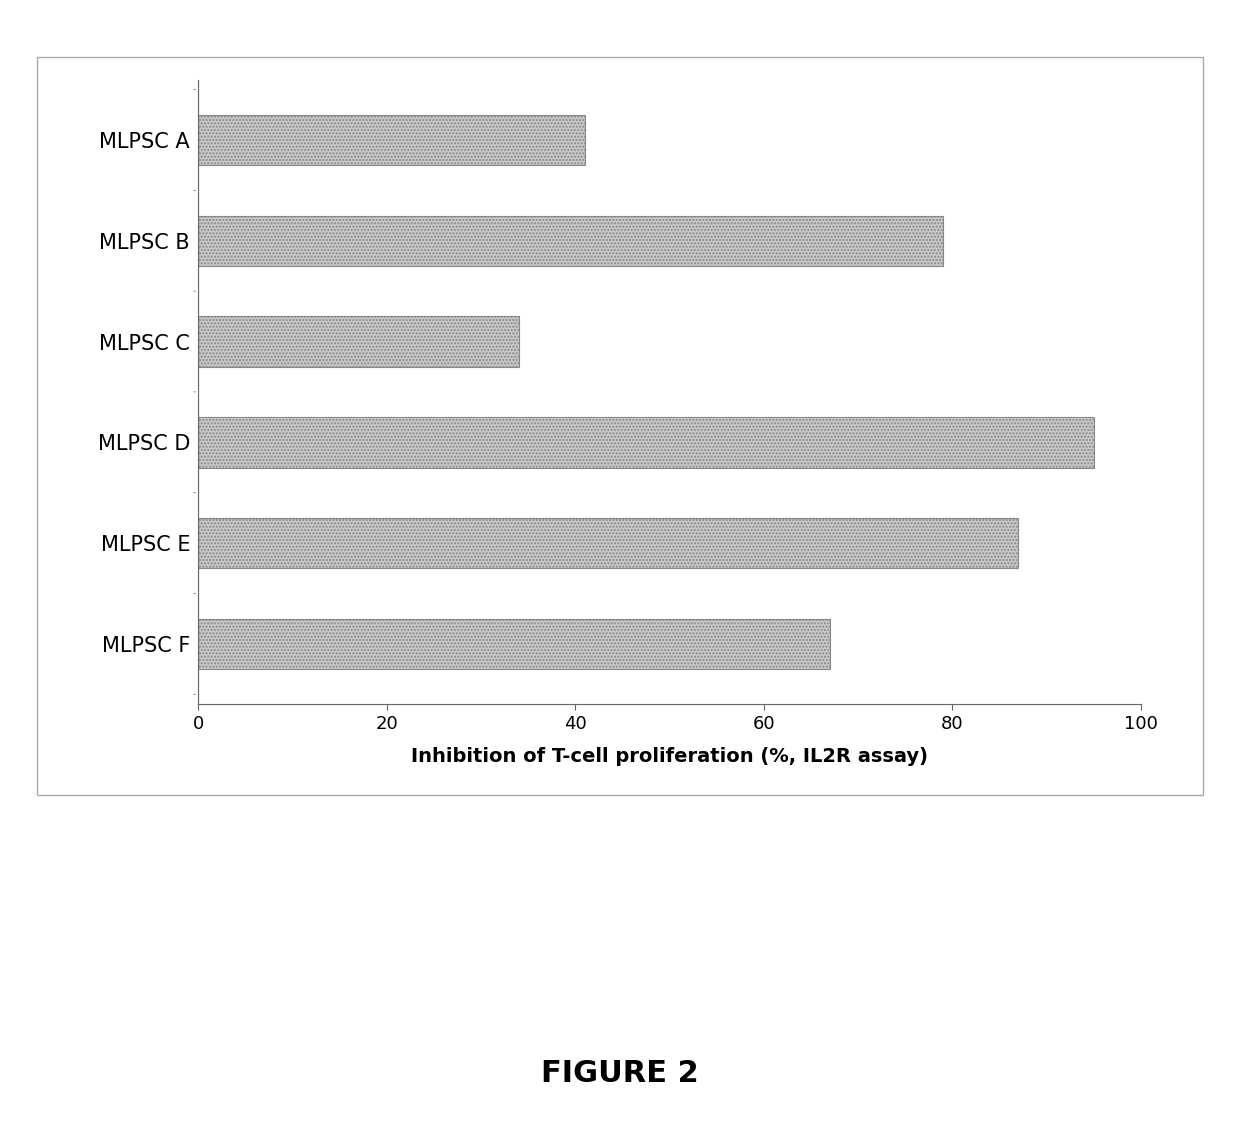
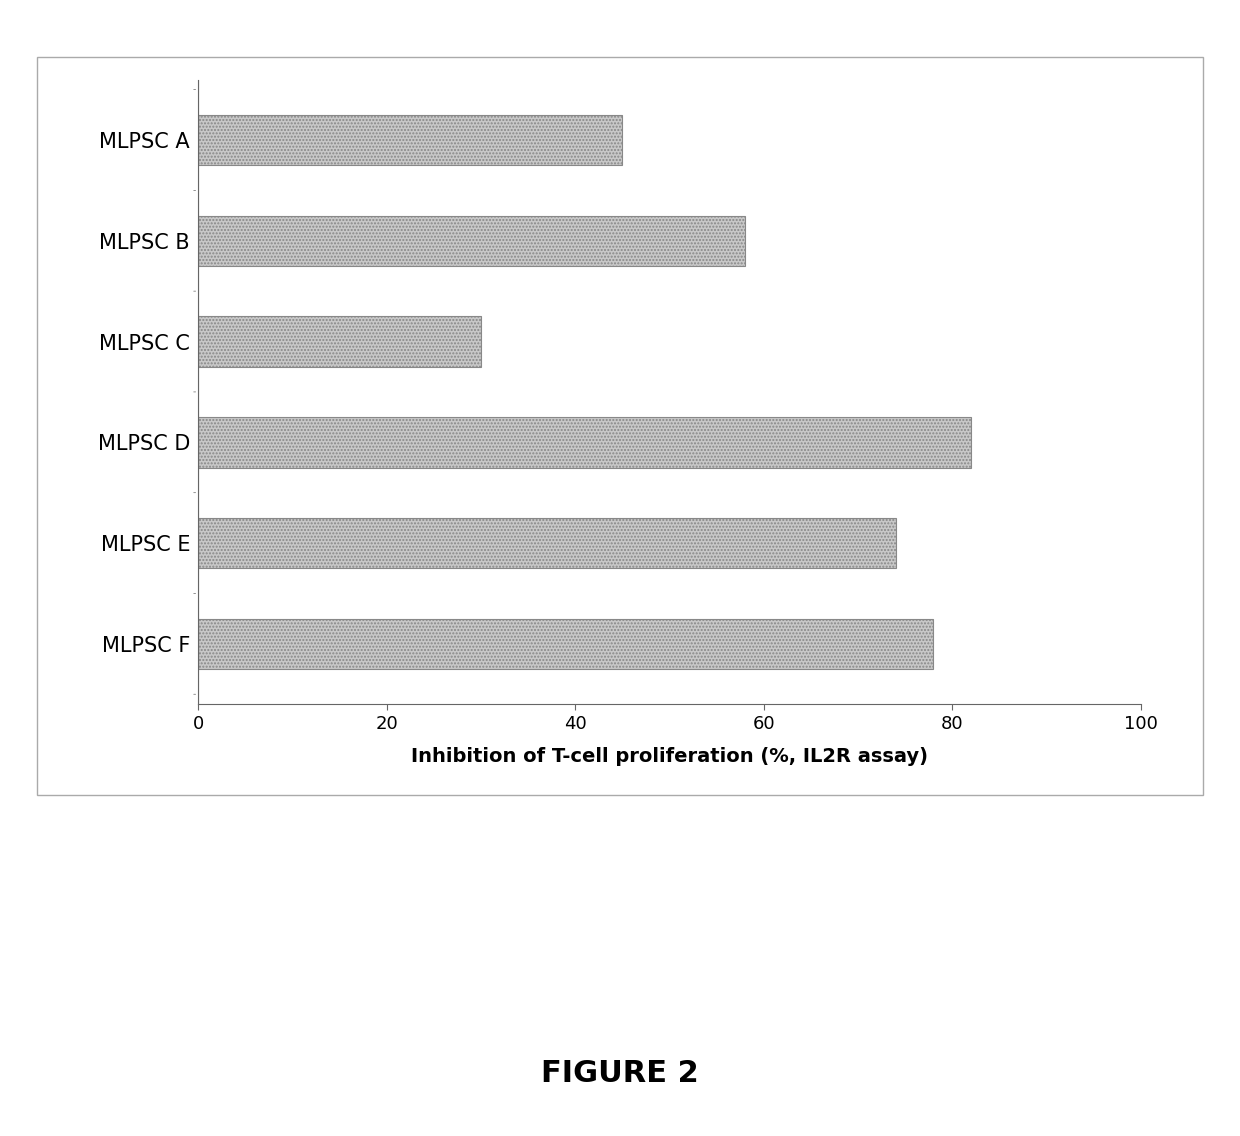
MLPSC A: 41 -> 45
MLPSC B: 79 -> 58
MLPSC C: 34 -> 30
MLPSC D: 95 -> 82
MLPSC E: 87 -> 74
MLPSC F: 67 -> 78
